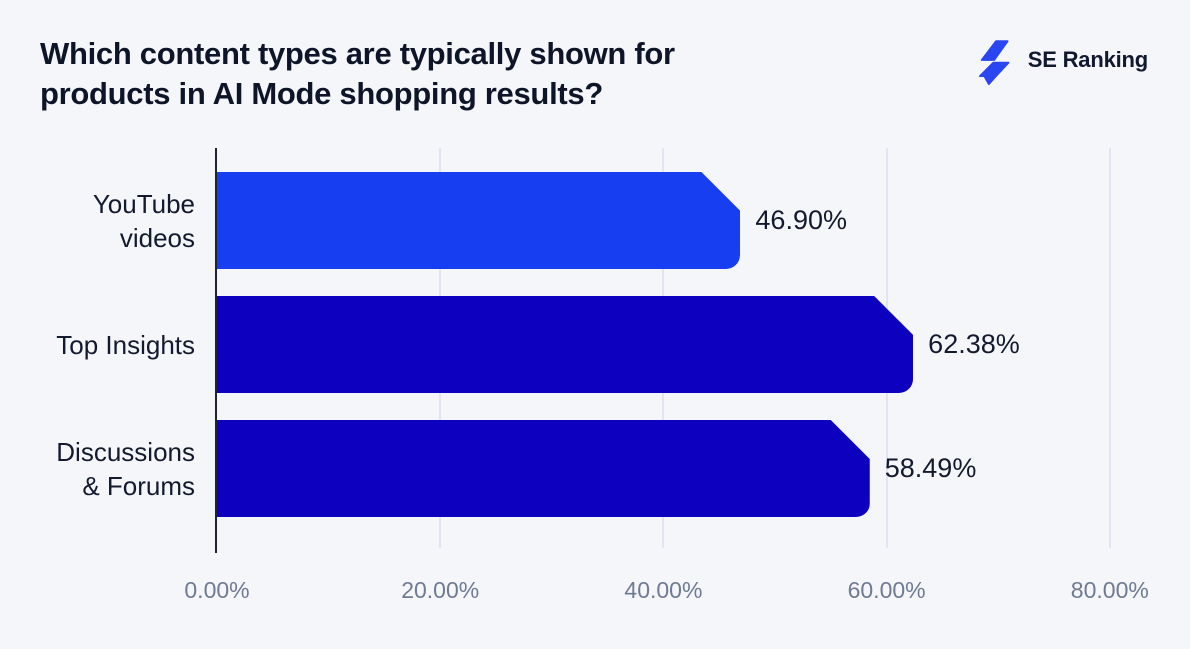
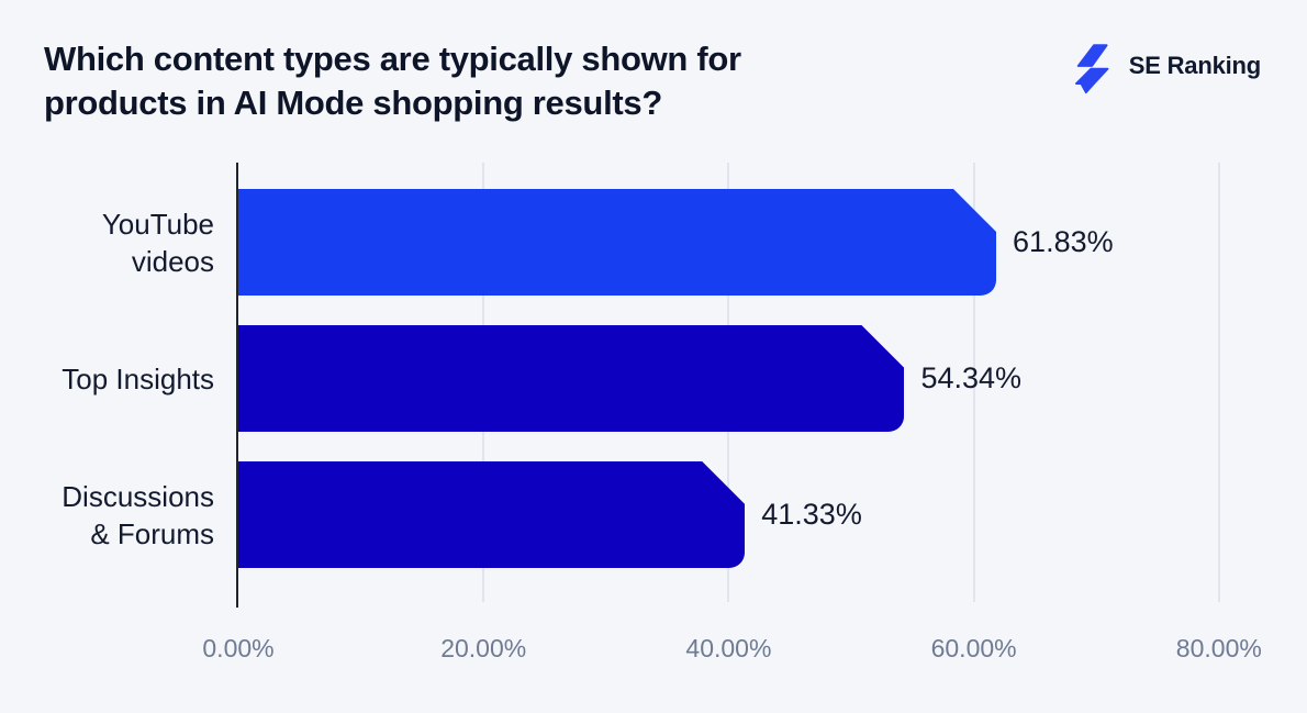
YouTube videos: 46.90% -> 61.83%
Top Insights: 62.38% -> 54.34%
Discussions & Forums: 58.49% -> 41.33%
